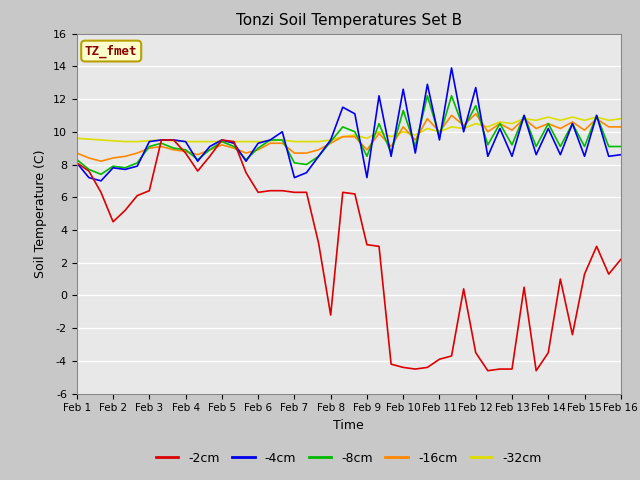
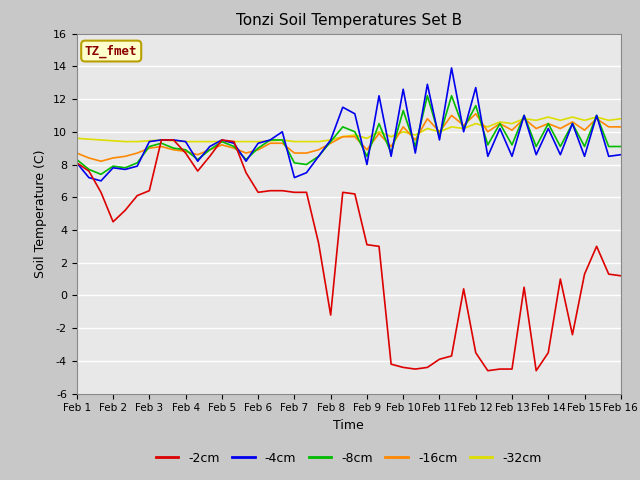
-4cm/Feb 9: 7.2 -> 8.0
-2cm/Feb 16: 2.2 -> 1.2
